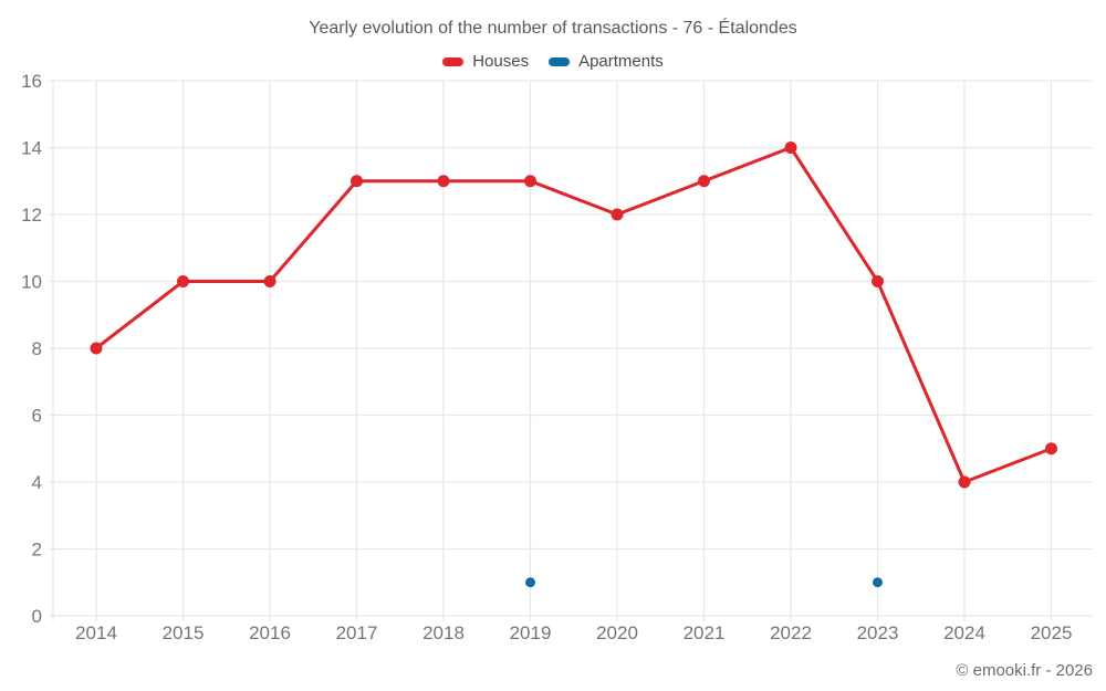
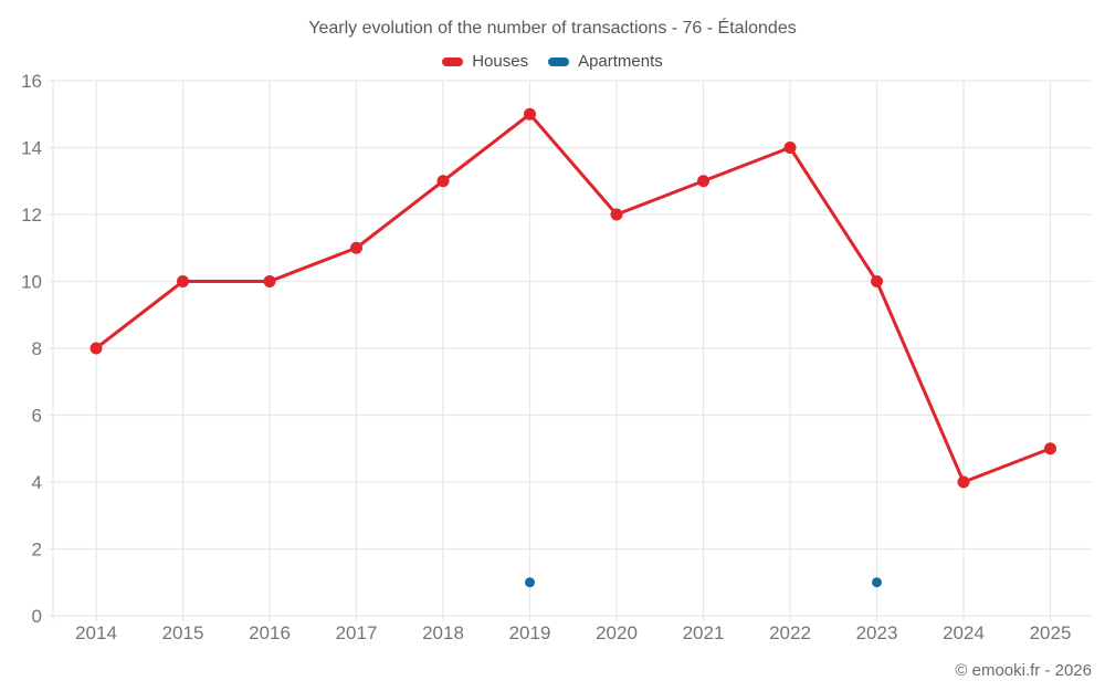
Houses/2017: 13 -> 11
Houses/2019: 13 -> 15
